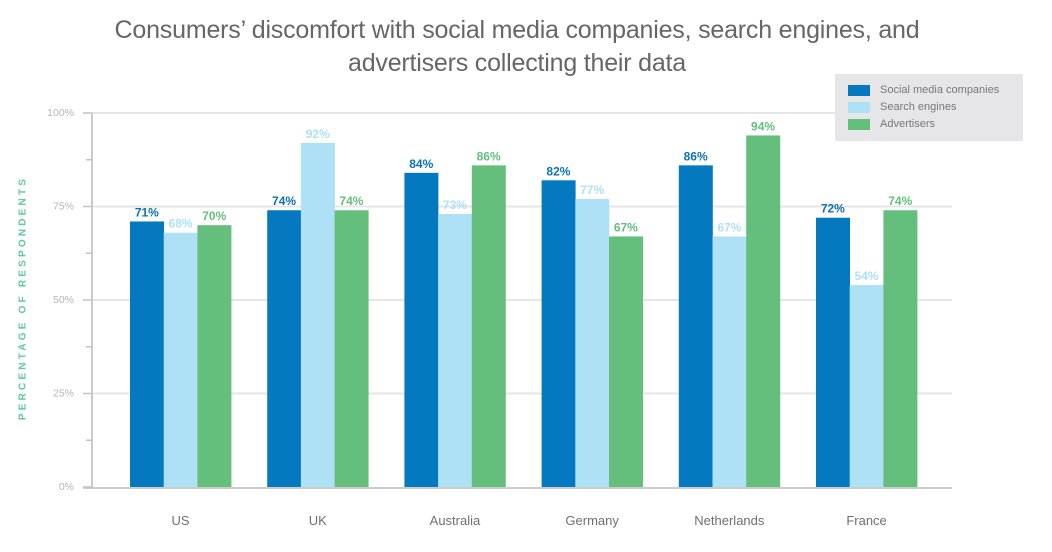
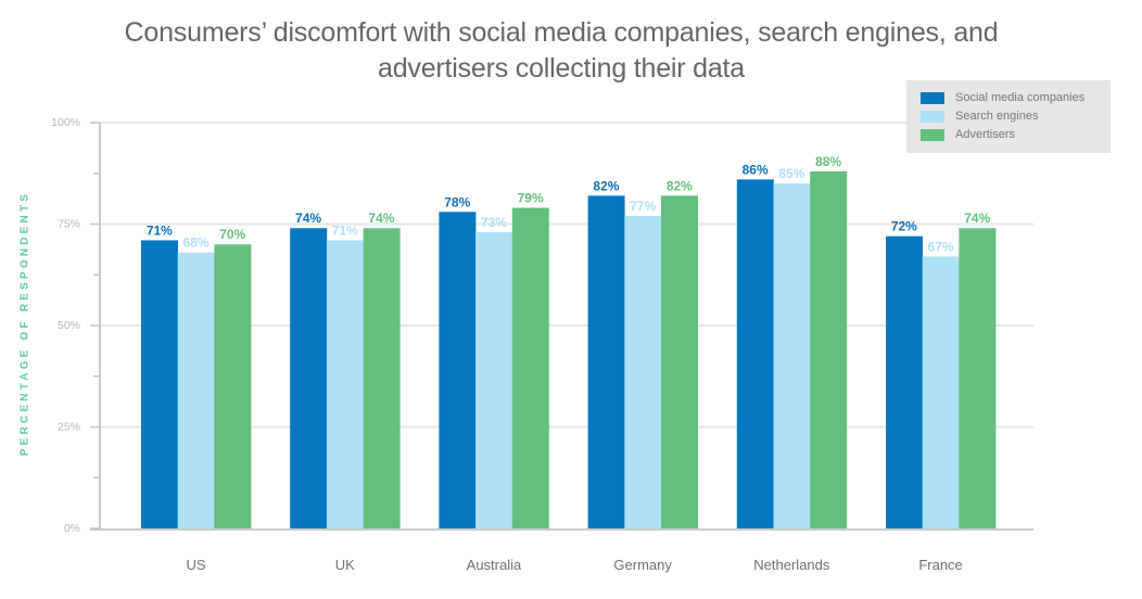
Search engines/UK: 92% -> 71%
Social media companies/Australia: 84% -> 78%
Advertisers/Australia: 86% -> 79%
Advertisers/Germany: 67% -> 82%
Search engines/Netherlands: 67% -> 85%
Advertisers/Netherlands: 94% -> 88%
Search engines/France: 54% -> 67%
